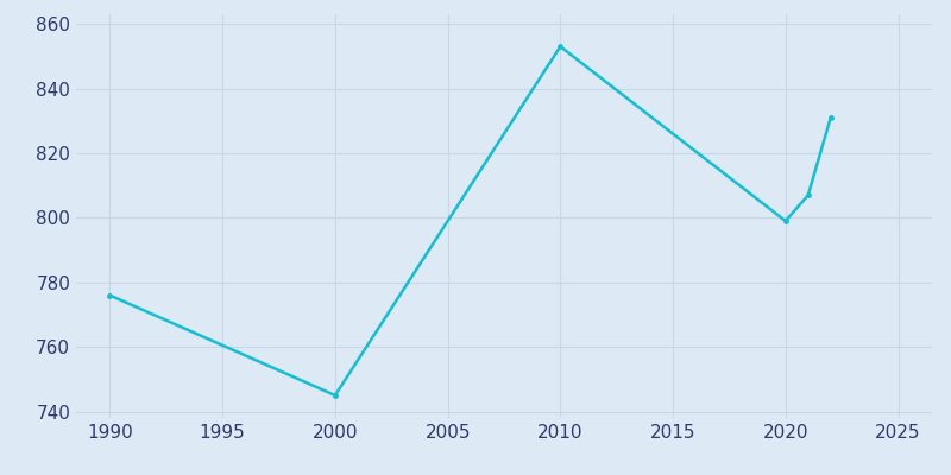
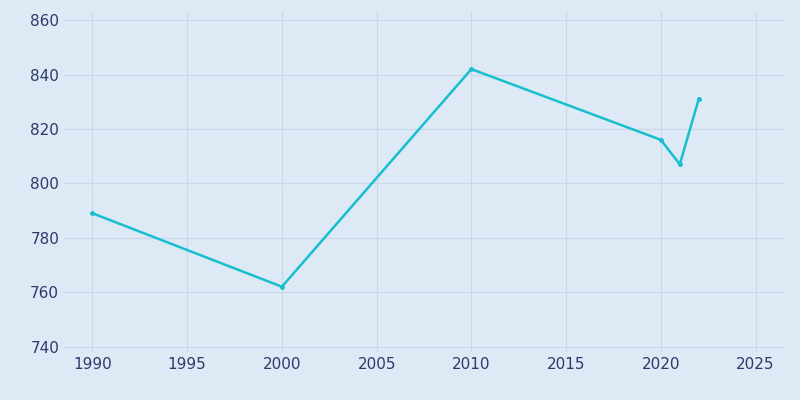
1990: 776 -> 789
2000: 745 -> 762
2010: 853 -> 842
2020: 799 -> 816
